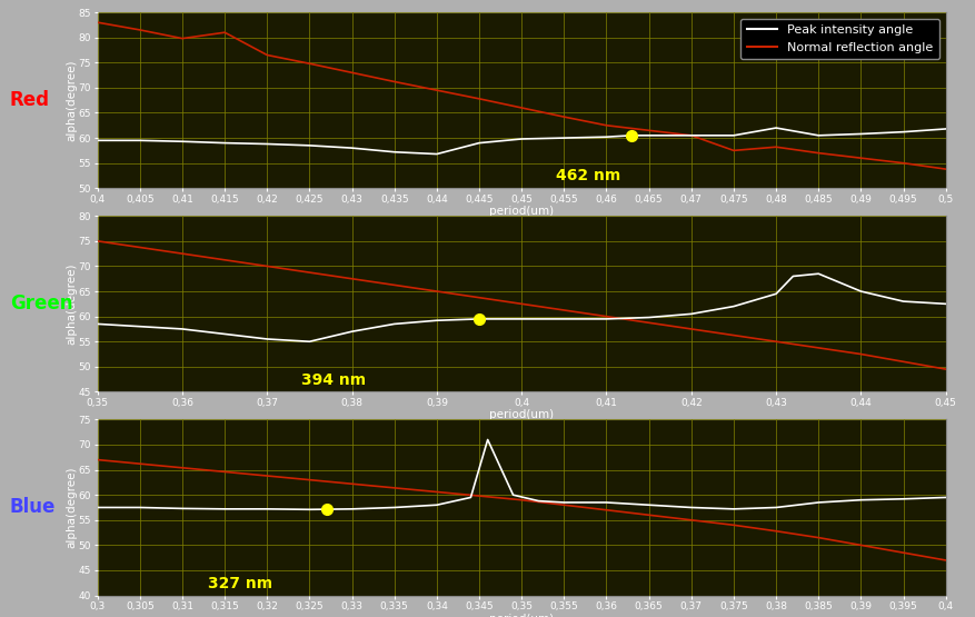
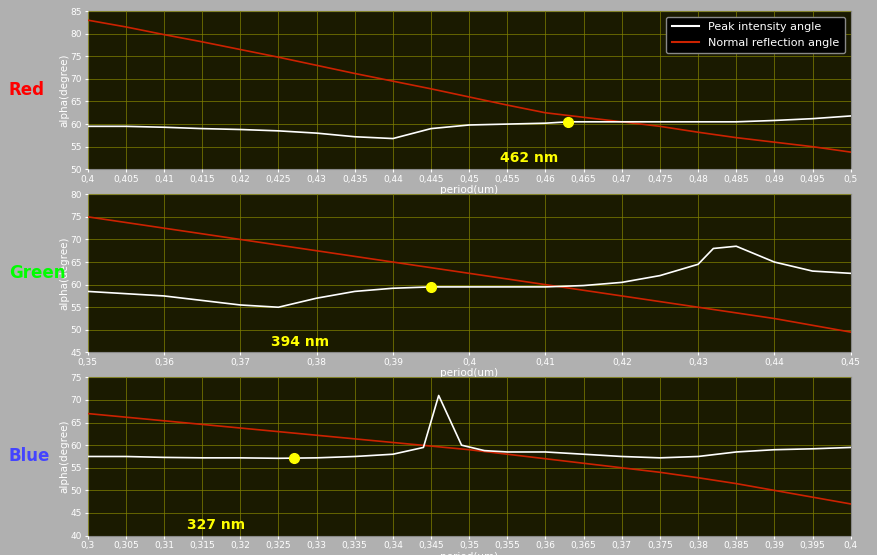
Normal reflection angle/0,415: 81.0 -> 78.2
Normal reflection angle/0,475: 57.5 -> 59.5
Peak intensity angle/0,48: 62.0 -> 60.5
